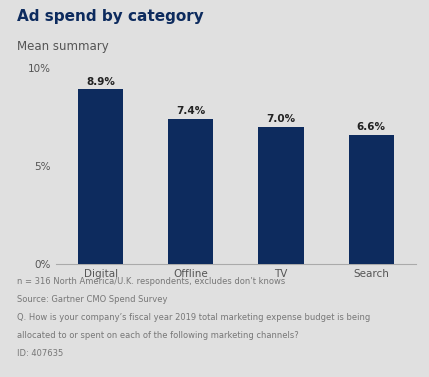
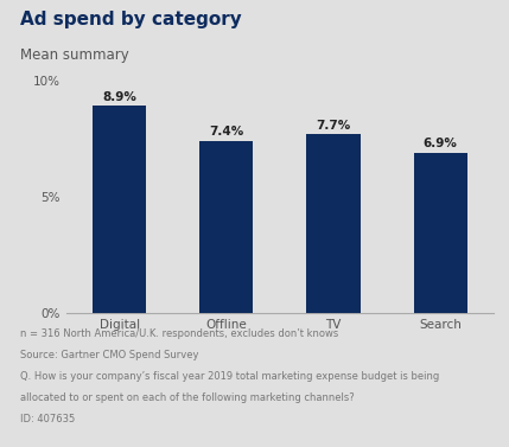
TV: 7.0% -> 7.7%
Search: 6.6% -> 6.9%
